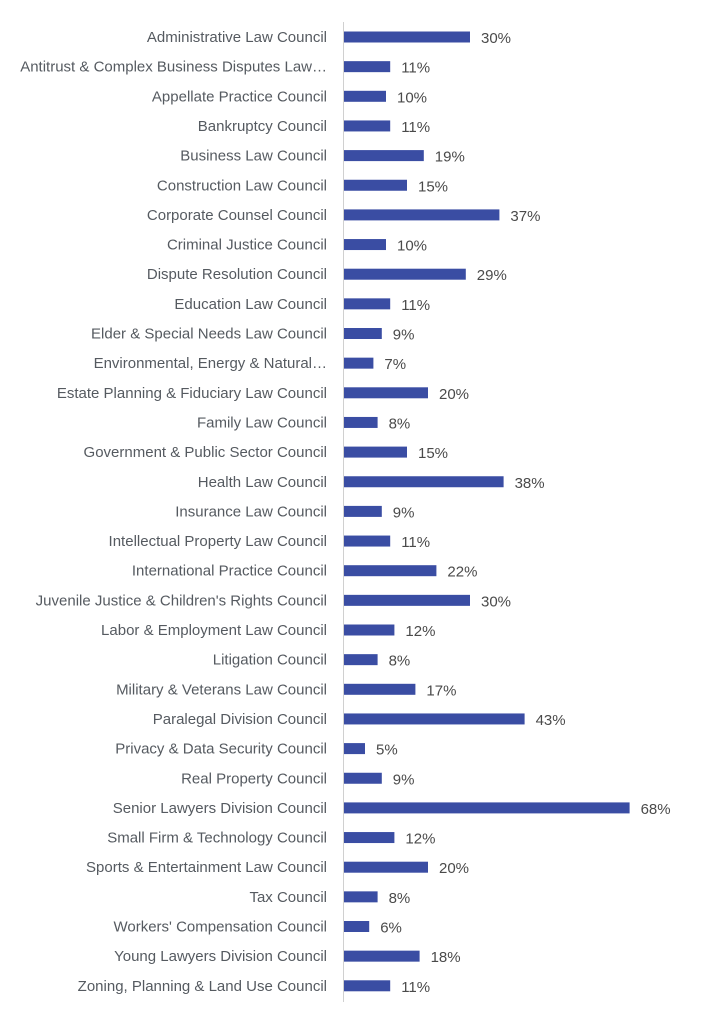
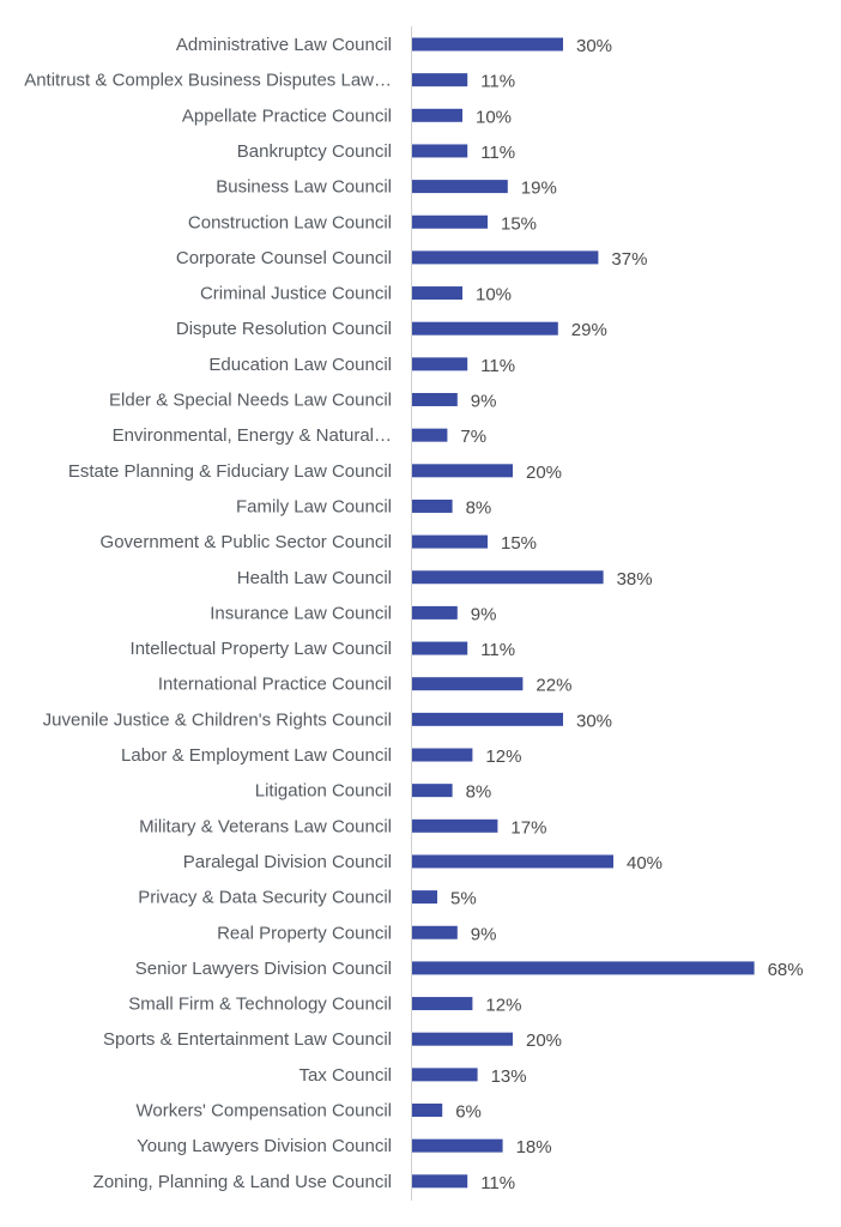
Paralegal Division Council: 43% -> 40%
Tax Council: 8% -> 13%
